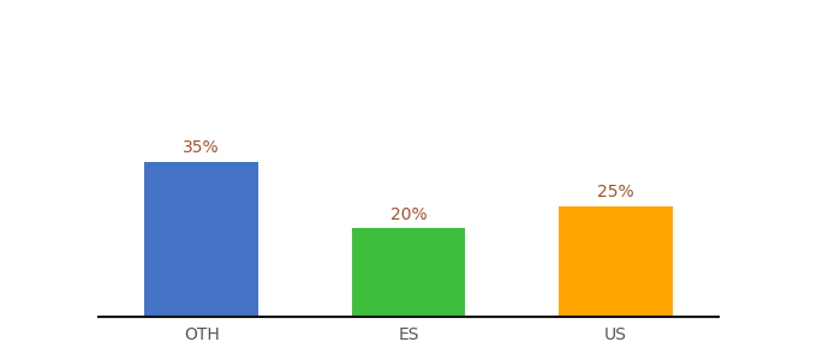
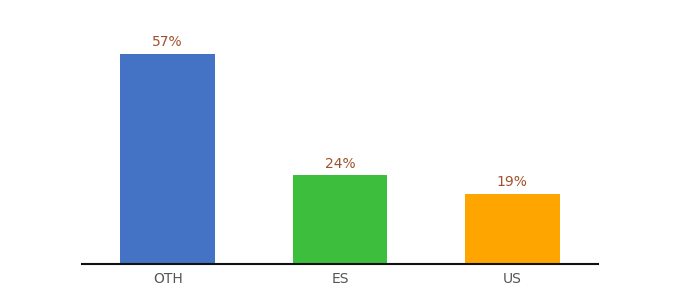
OTH: 35% -> 57%
ES: 20% -> 24%
US: 25% -> 19%
